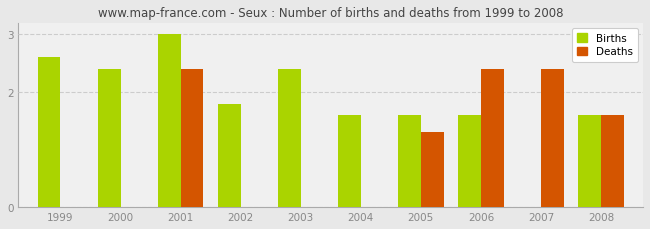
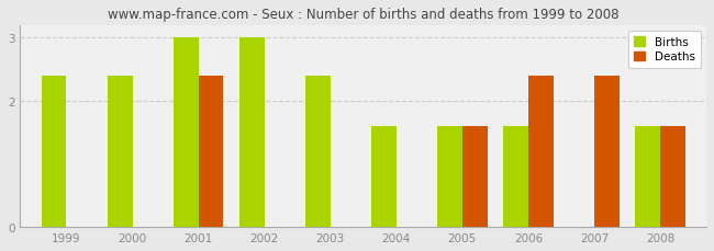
Births/1999: 2.6 -> 2.4
Births/2002: 1.8 -> 3.0
Deaths/2005: 1.3 -> 1.6
